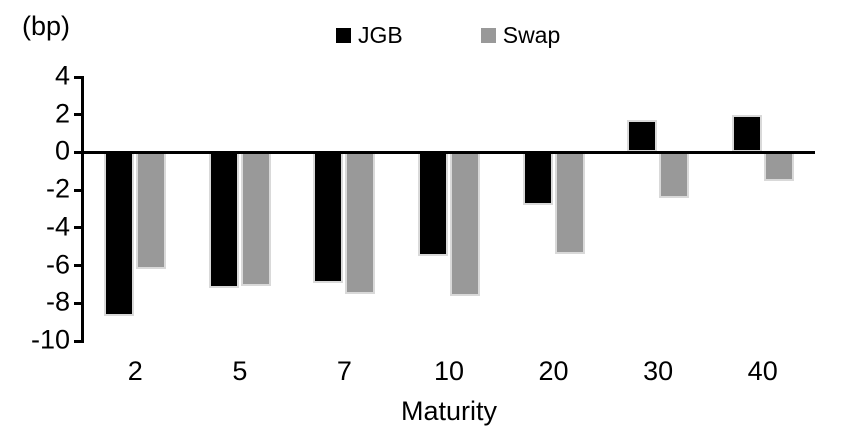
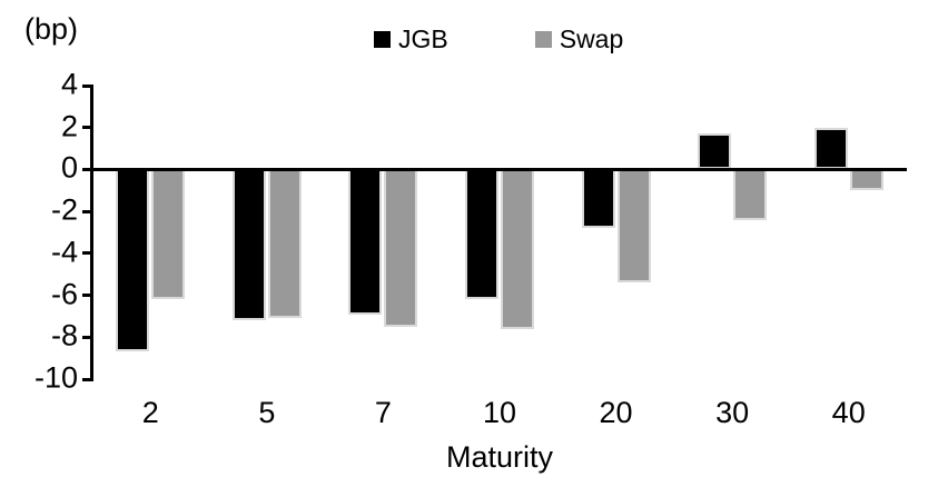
JGB/10: -5.5 -> -6.2
Swap/40: -1.5 -> -1.0
